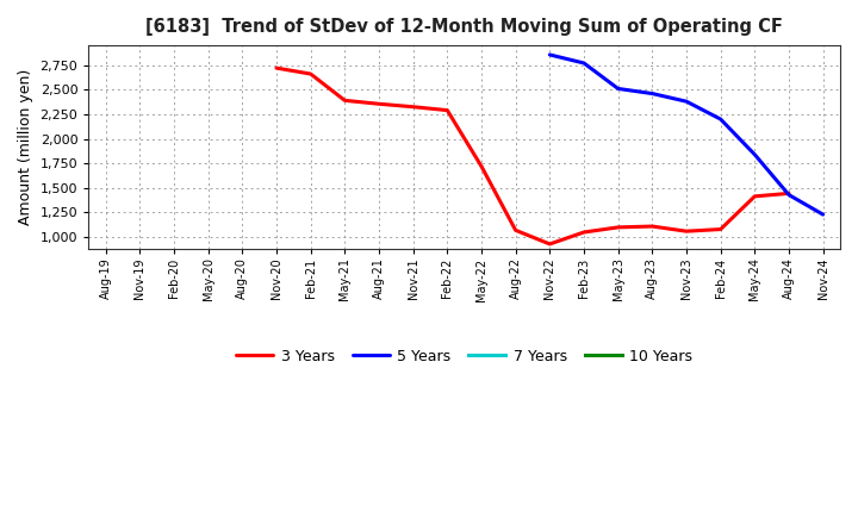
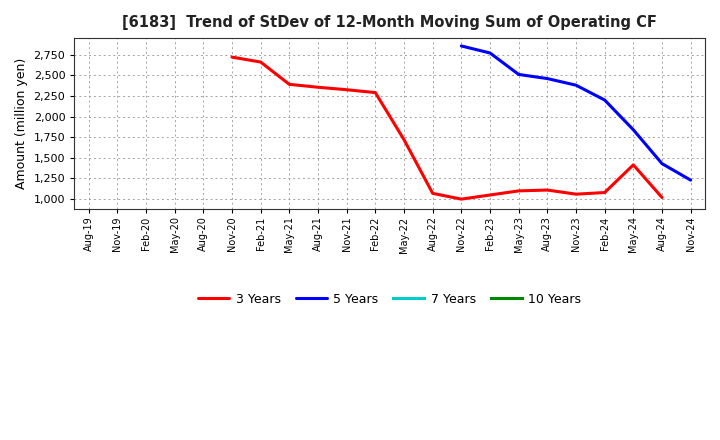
3 Years/Nov-22: 930 -> 1,000
3 Years/Aug-24: 1,440 -> 1,020
